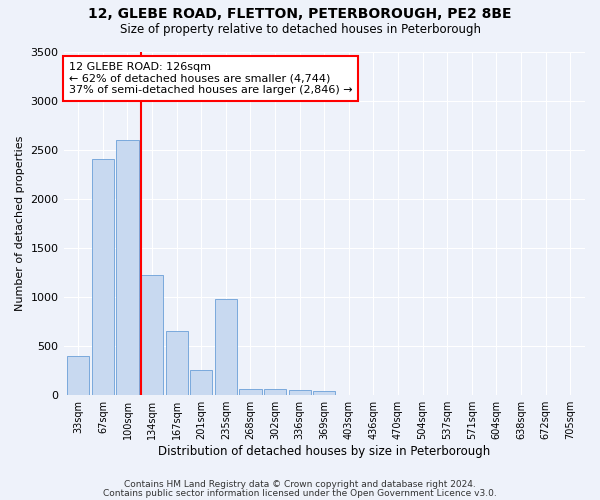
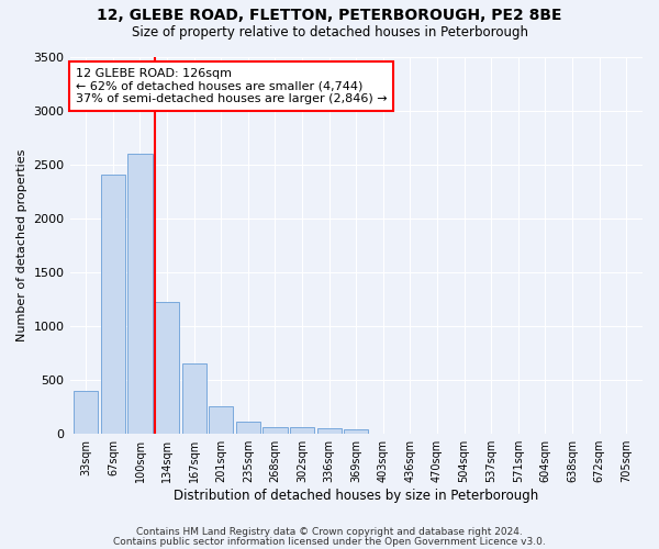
235sqm: 980 -> 100
